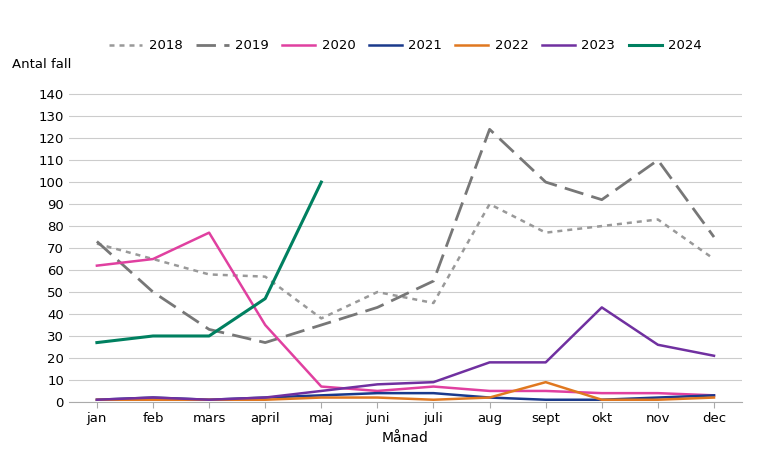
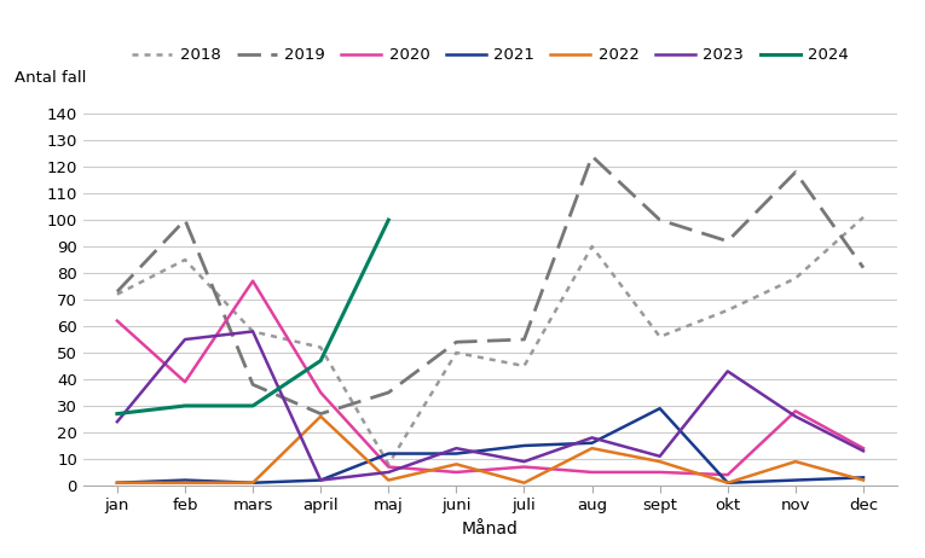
2023/jan: 1 -> 24
2018/feb: 65 -> 85
2019/feb: 50 -> 100
2020/feb: 65 -> 39
2023/feb: 2 -> 55
2019/mars: 33 -> 38
2023/mars: 1 -> 58
2018/april: 57 -> 52
2022/april: 1 -> 26
2018/maj: 38 -> 8
2021/maj: 3 -> 12
2019/juni: 43 -> 54
2021/juni: 4 -> 12
2022/juni: 2 -> 8
2023/juni: 8 -> 14
2021/juli: 4 -> 15
2021/aug: 2 -> 16
2022/aug: 2 -> 14
2018/sept: 77 -> 56
2021/sept: 1 -> 29
2023/sept: 18 -> 11
2018/okt: 80 -> 66
2018/nov: 83 -> 78
2019/nov: 110 -> 118
2020/nov: 4 -> 28
2022/nov: 1 -> 9
2018/dec: 65 -> 101
2019/dec: 75 -> 82
2020/dec: 3 -> 14
2023/dec: 21 -> 13
